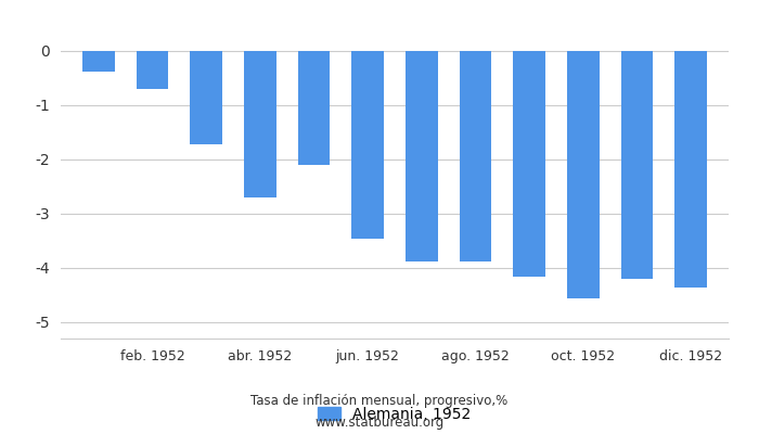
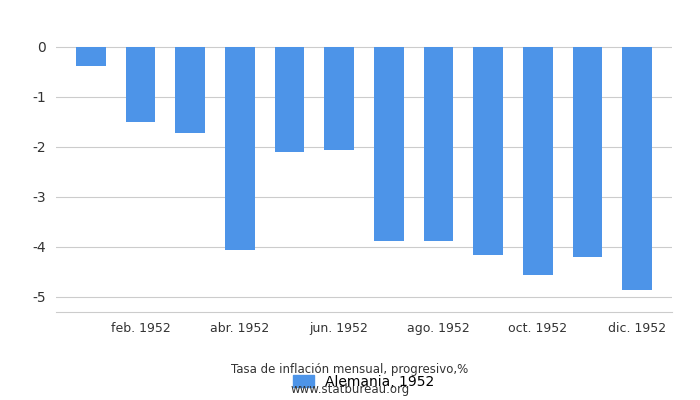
feb. 1952: -0.70 -> -1.50
abr. 1952: -2.70 -> -4.06
jun. 1952: -3.45 -> -2.06
dic. 1952: -4.35 -> -4.86
